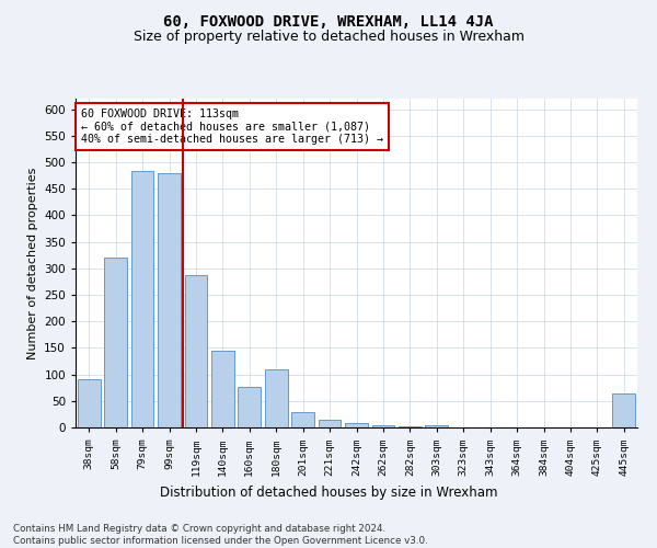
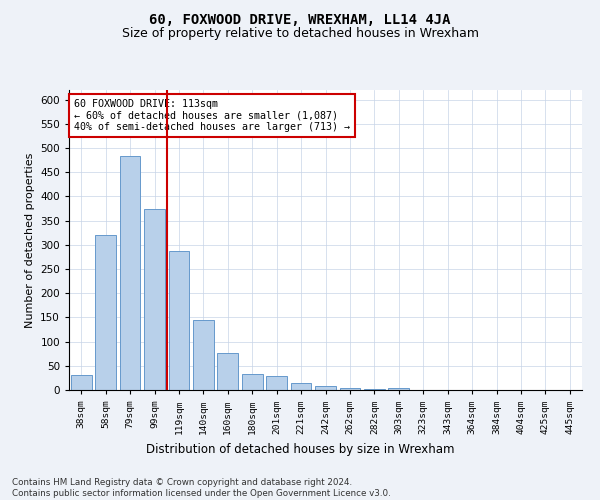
38sqm: 90 -> 32
99sqm: 480 -> 375
180sqm: 110 -> 33
445sqm: 65 -> 1
